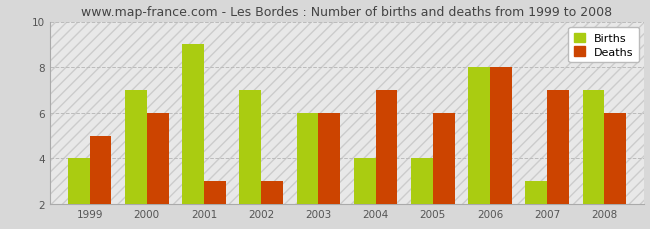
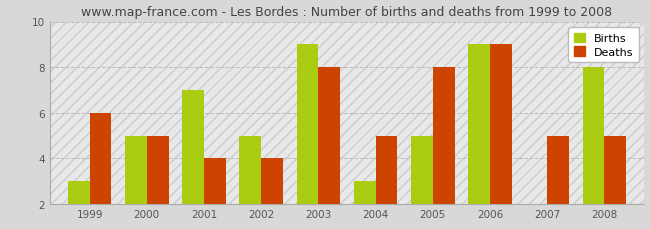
Births/1999: 4 -> 3
Deaths/1999: 5 -> 6
Births/2000: 7 -> 5
Deaths/2000: 6 -> 5
Births/2001: 9 -> 7
Deaths/2001: 3 -> 4
Births/2002: 7 -> 5
Deaths/2002: 3 -> 4
Births/2003: 6 -> 9
Deaths/2003: 6 -> 8
Births/2004: 4 -> 3
Deaths/2004: 7 -> 5
Births/2005: 4 -> 5
Deaths/2005: 6 -> 8
Births/2006: 8 -> 9
Deaths/2006: 8 -> 9
Births/2007: 3 -> 2
Deaths/2007: 7 -> 5
Births/2008: 7 -> 8
Deaths/2008: 6 -> 5
